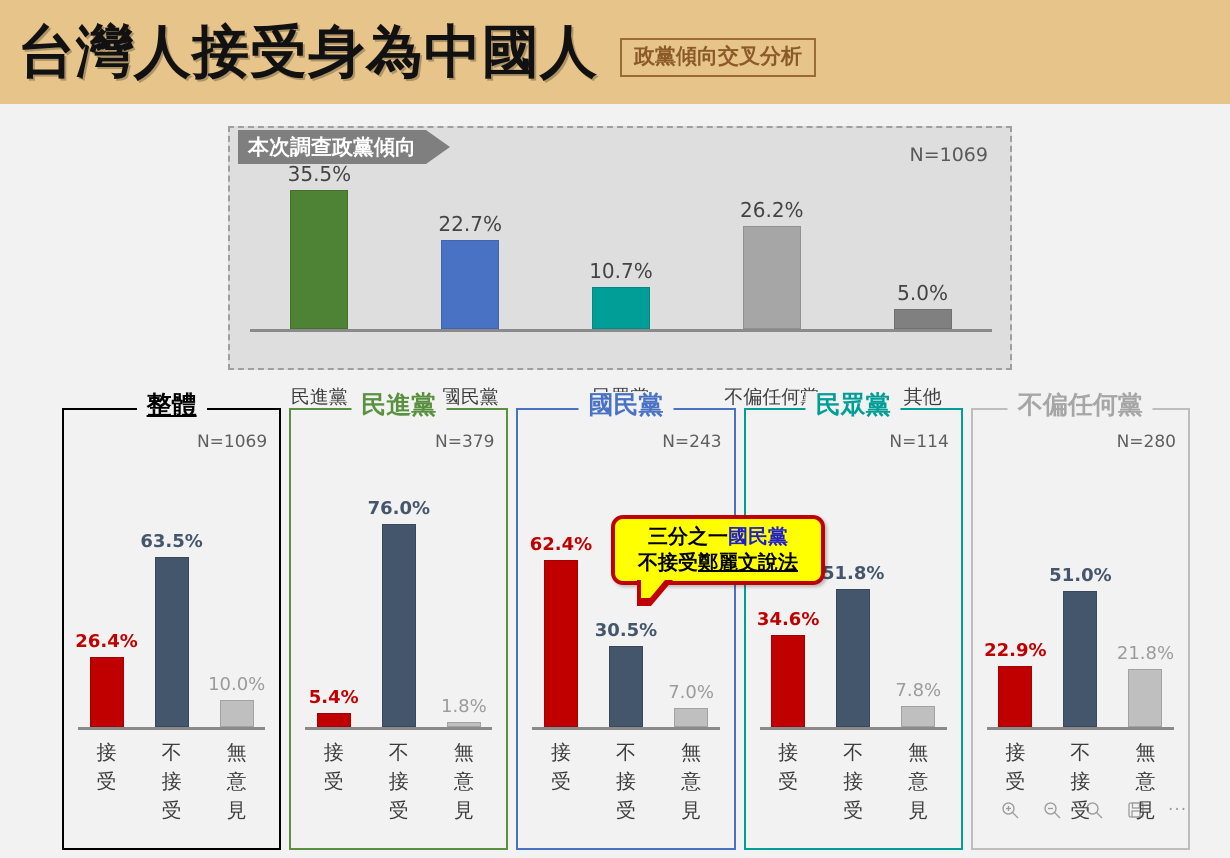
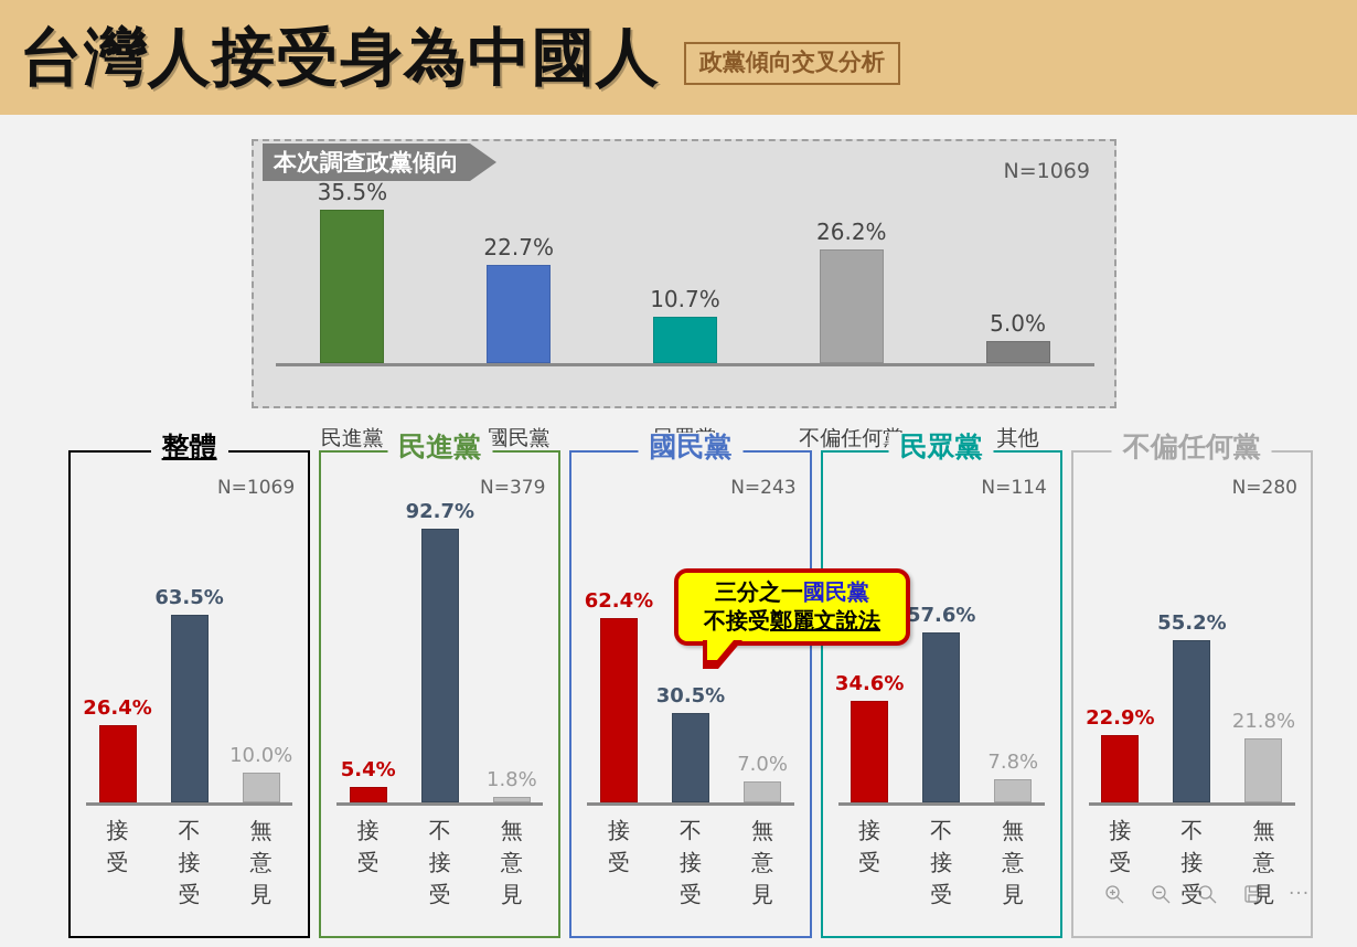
民進黨/不接受: 76.0% -> 92.7%
民眾黨/不接受: 51.8% -> 57.6%
不偏任何黨/不接受: 51.0% -> 55.2%
